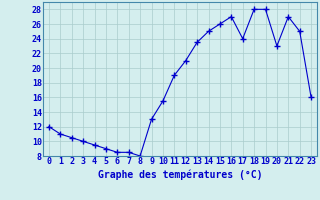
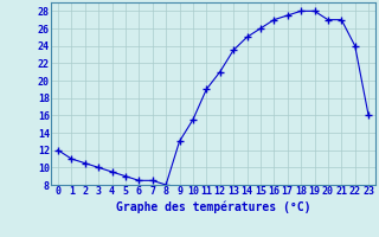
17: 24.0 -> 27.5
20: 23.0 -> 27.0
22: 25.0 -> 24.0
